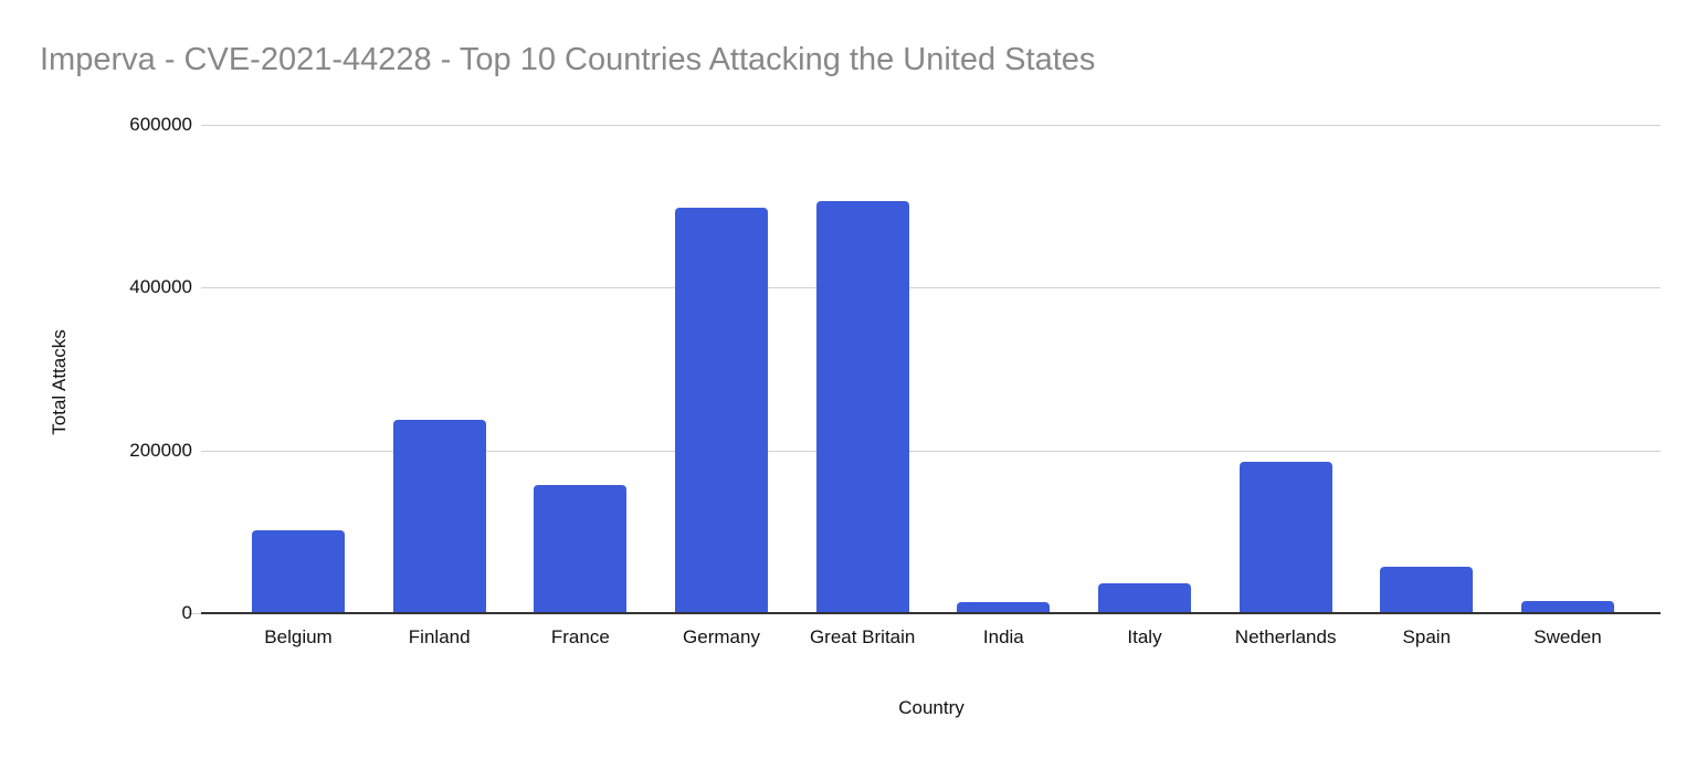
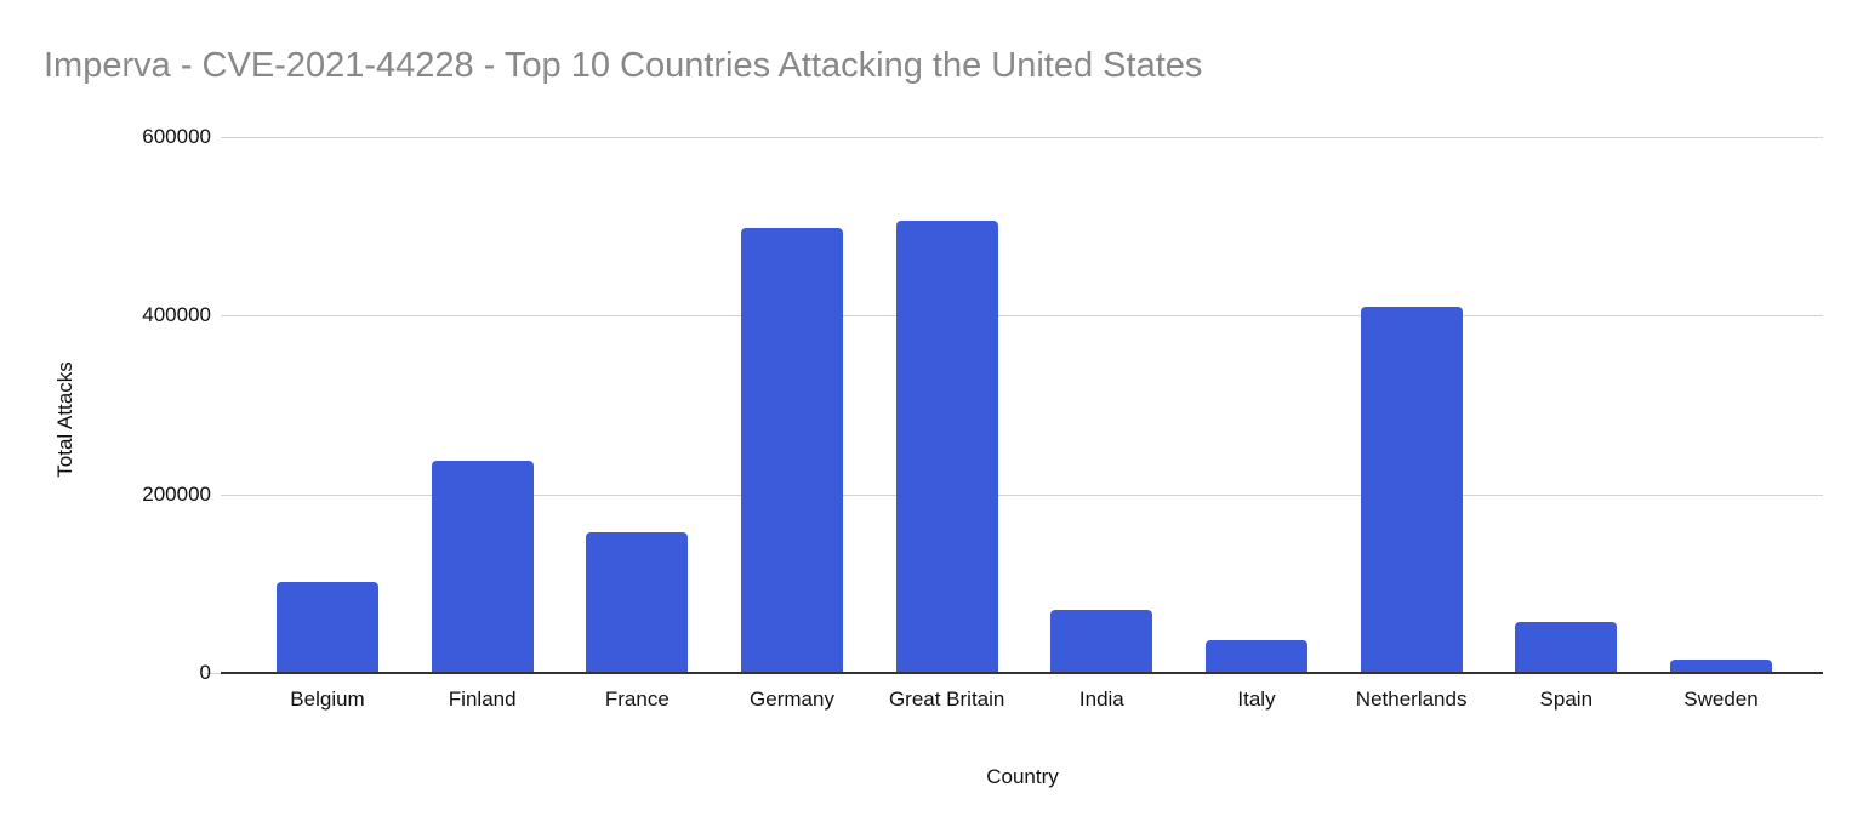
India: 10000 -> 70000
Netherlands: 190000 -> 410000
